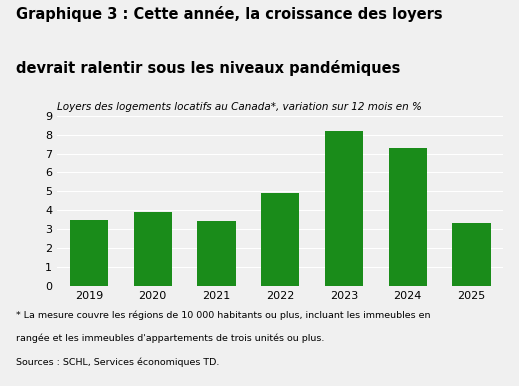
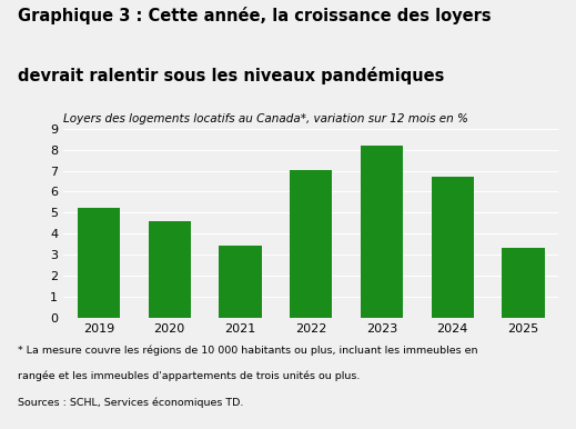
2019: 3.5 -> 5.2
2020: 3.9 -> 4.6
2022: 4.9 -> 7.0
2024: 7.3 -> 6.7
